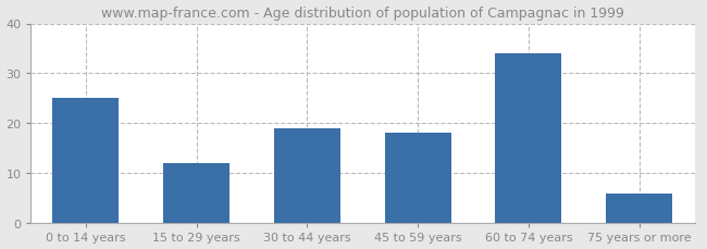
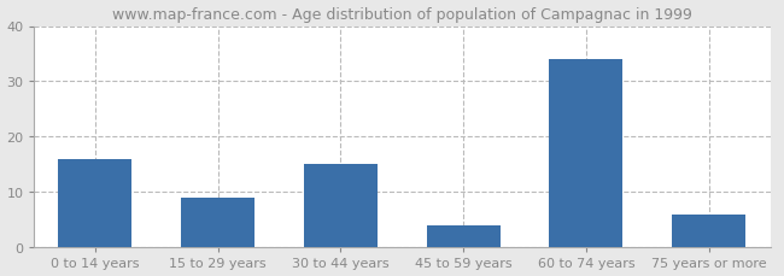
0 to 14 years: 25 -> 16
15 to 29 years: 12 -> 9
30 to 44 years: 19 -> 15
45 to 59 years: 18 -> 4
